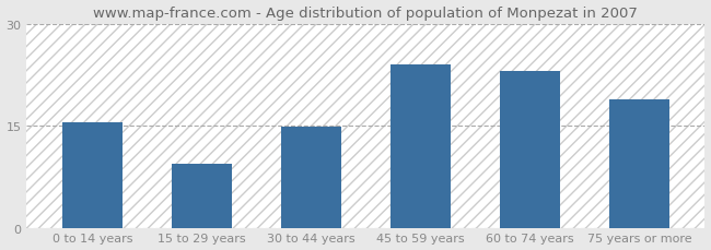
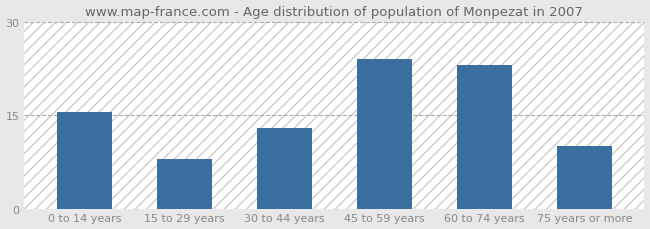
15 to 29 years: 9.4 -> 8.0
30 to 44 years: 14.8 -> 13.0
75 years or more: 18.8 -> 10.0
